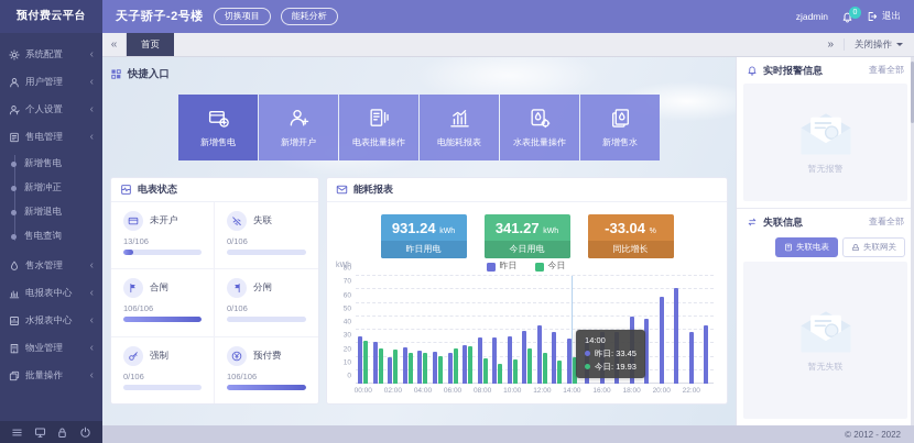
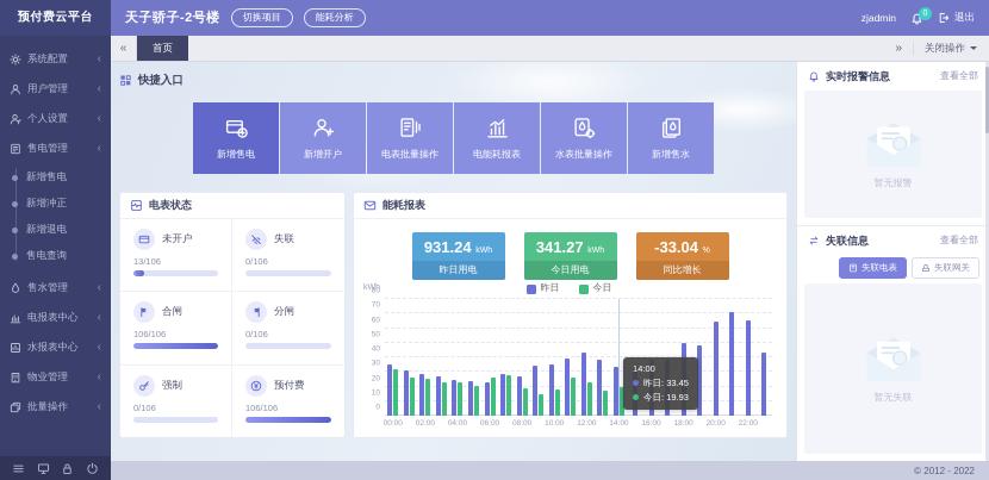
昨日/02:00: 20 -> 28
昨日/08:00: 34 -> 27
昨日/22:00: 38 -> 66
